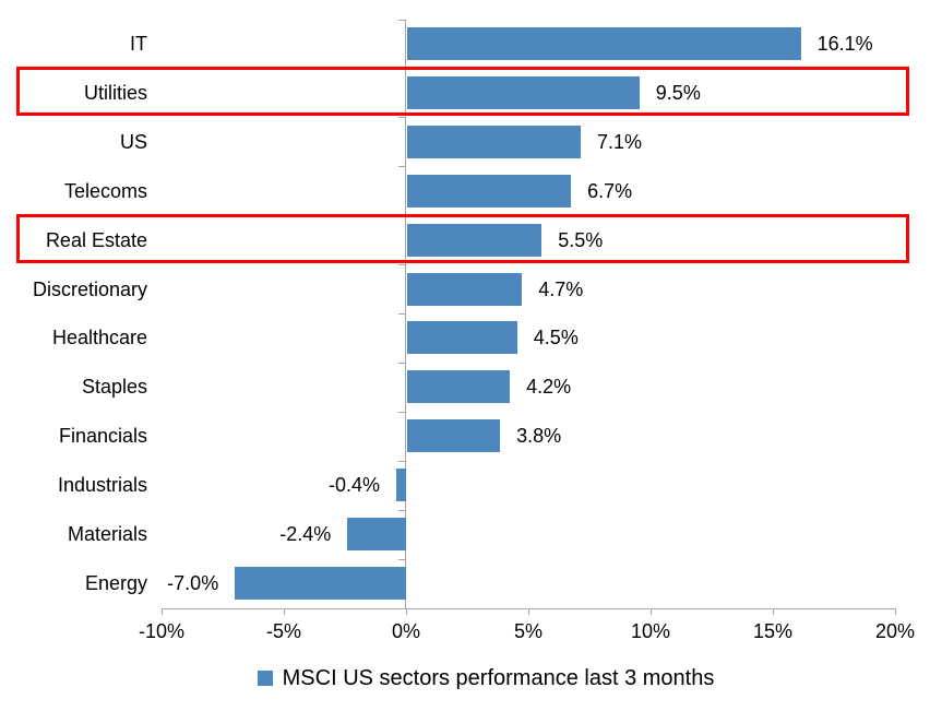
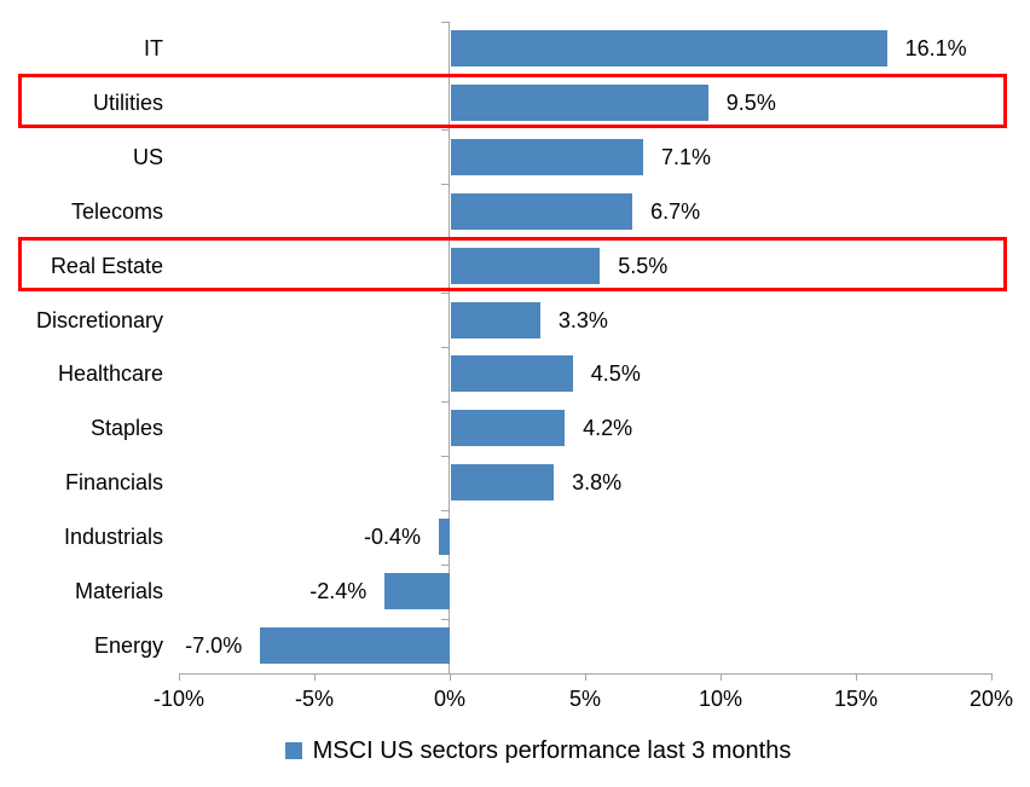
Discretionary: 4.7% -> 3.3%
